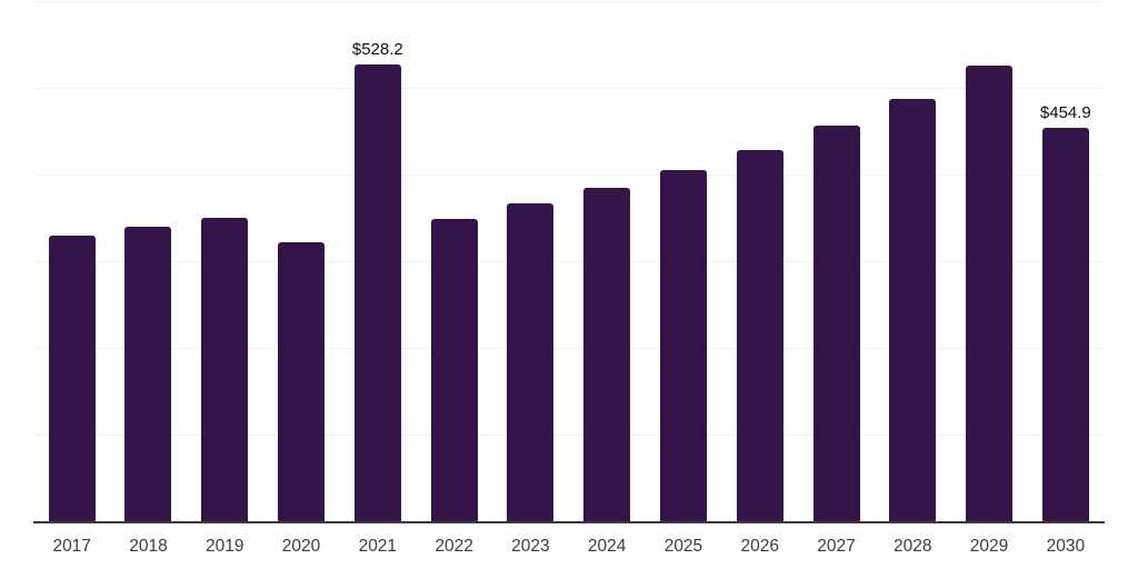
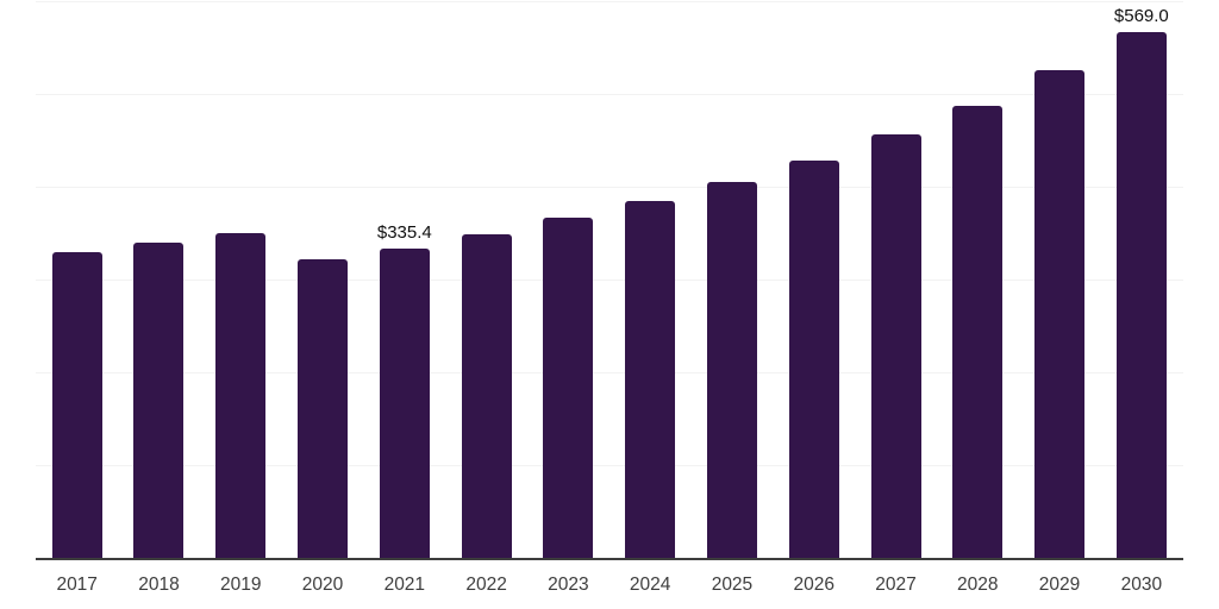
2021: $528.2 -> $335.4
2030: $454.9 -> $569.0
